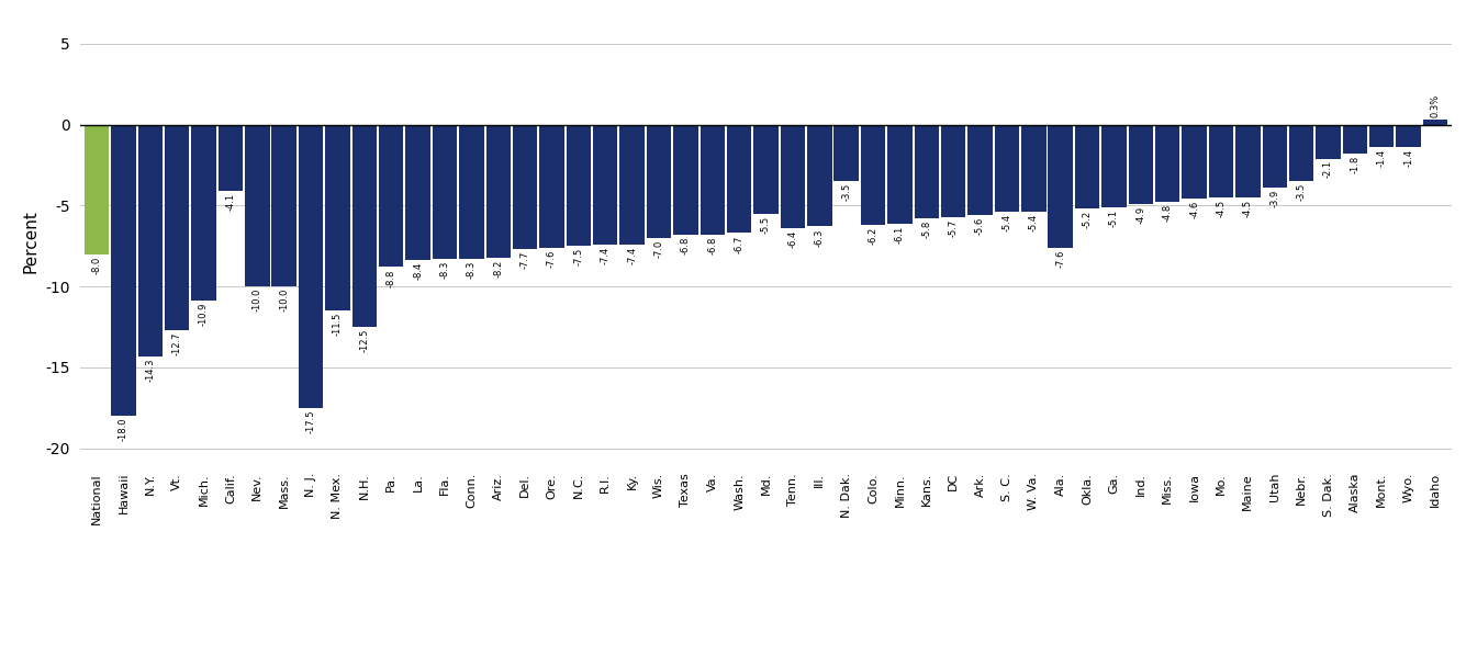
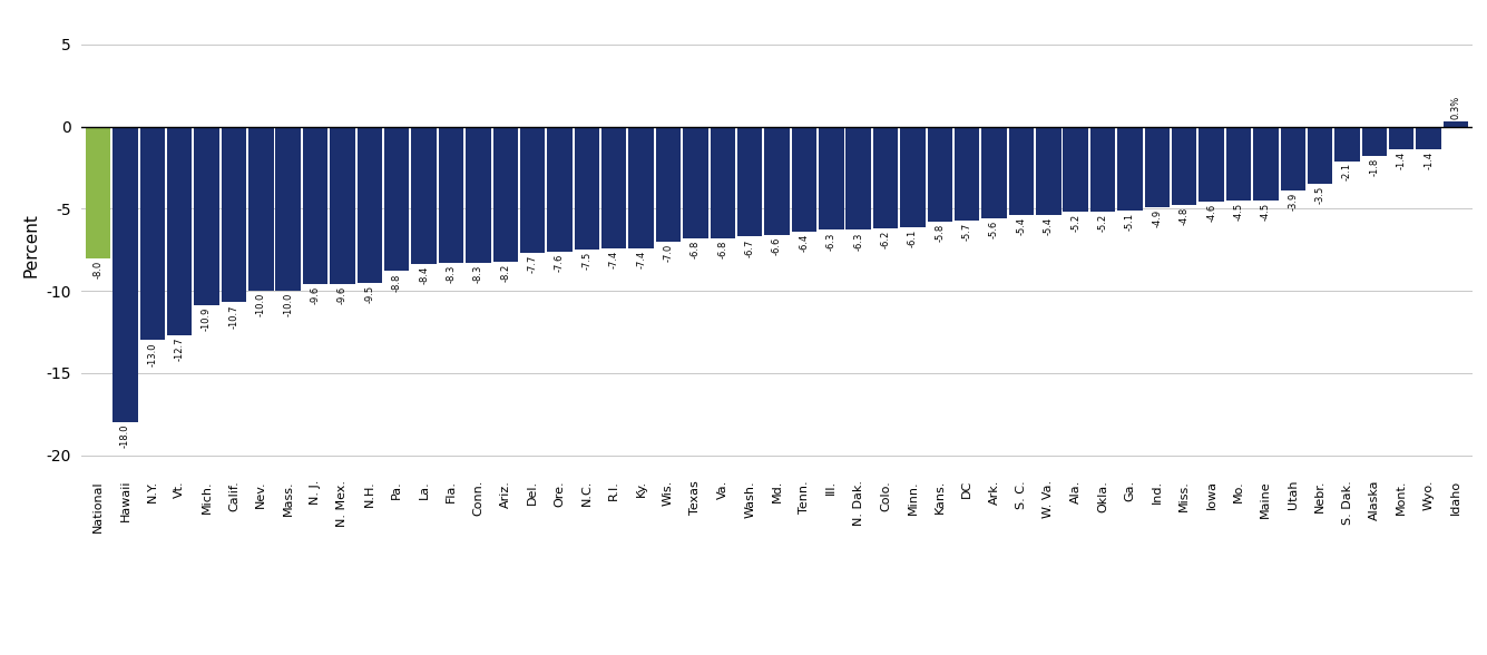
N.Y.: -14.3 -> -13.0
Calif.: -4.1 -> -10.7
N. J.: -17.5 -> -9.6
N. Mex.: -11.5 -> -9.6
N.H.: -12.5 -> -9.5
Md.: -5.5 -> -6.6
N. Dak.: -3.5 -> -6.3
Ala.: -7.6 -> -5.2
